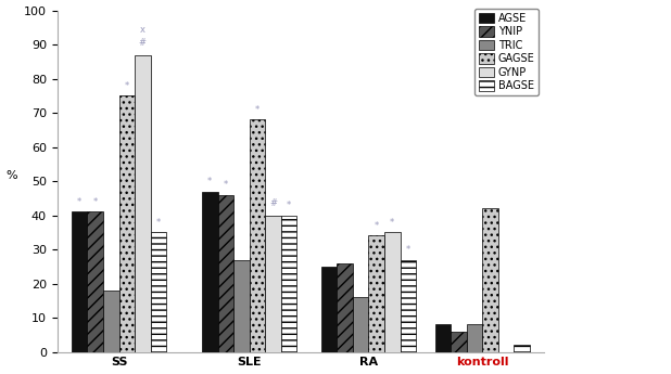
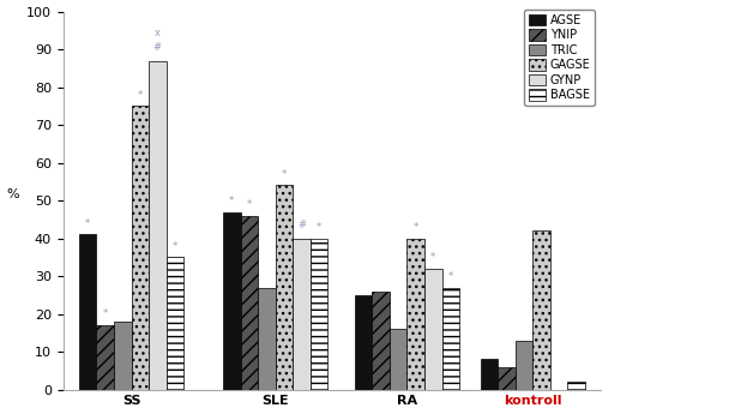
YNIP/SS: 41 -> 17
GAGSE/SLE: 68 -> 54
GAGSE/RA: 34 -> 40
GYNP/RA: 35 -> 32
TRIC/kontroll: 8 -> 13
